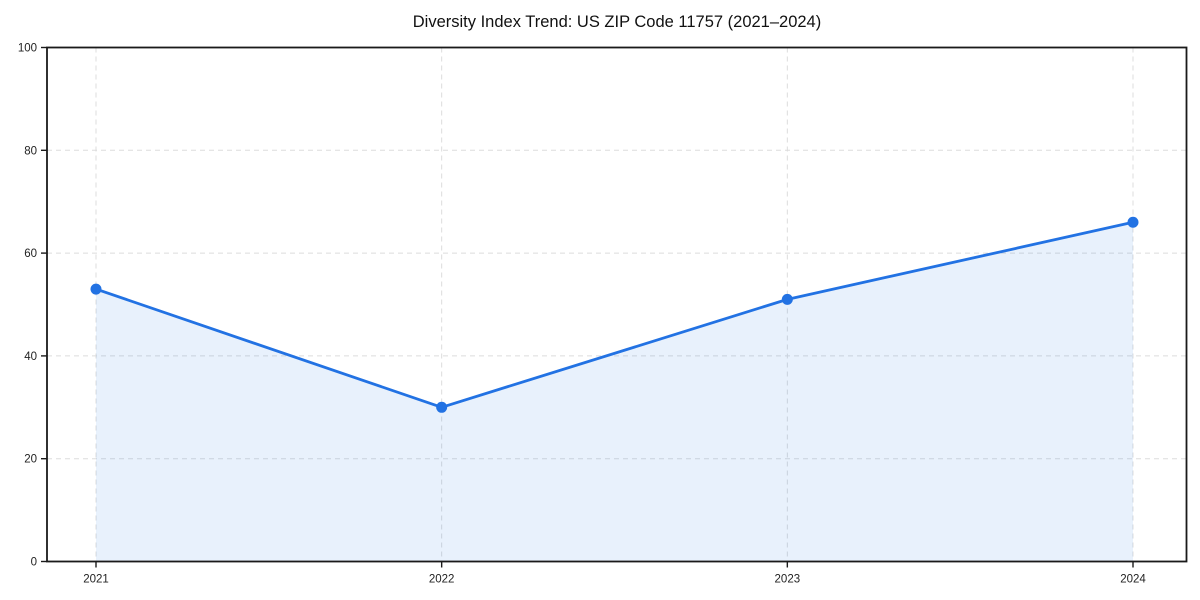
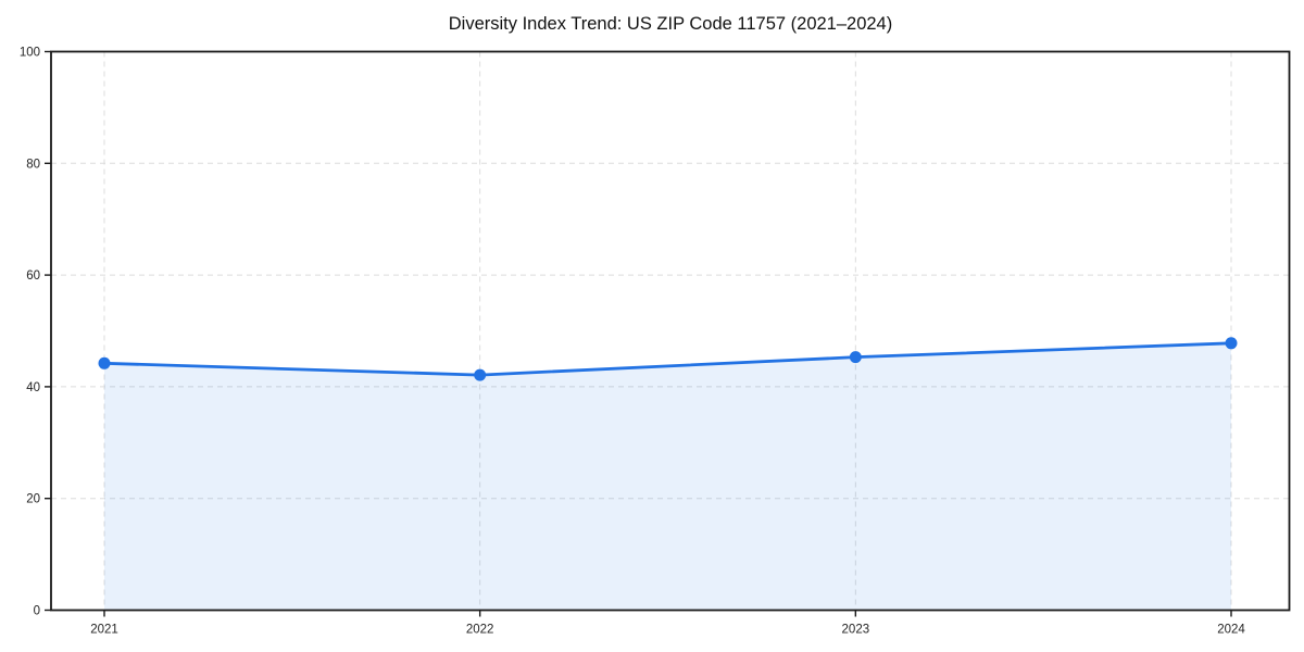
2021: 53 -> 44
2022: 30 -> 42
2023: 51 -> 45
2024: 66 -> 48
